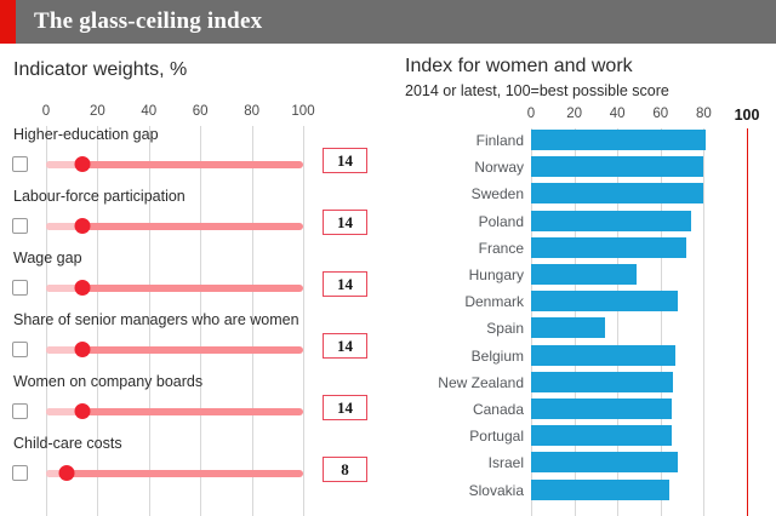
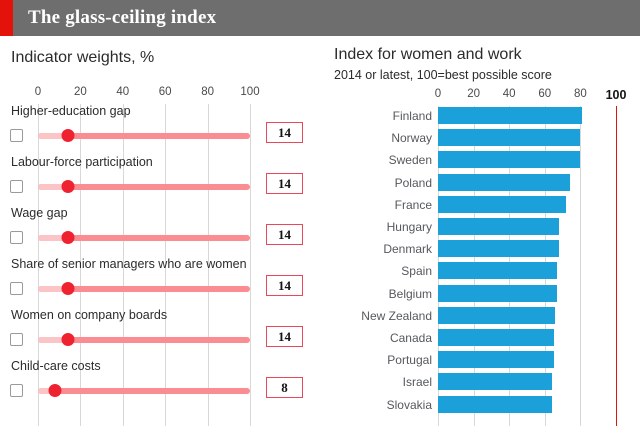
Hungary: 49 -> 68
Spain: 34 -> 67
Israel: 68 -> 64
